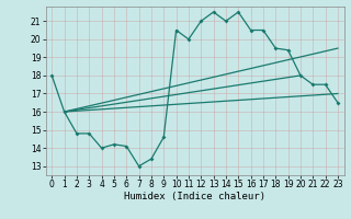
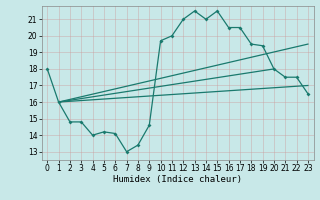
10: 20.5 -> 19.7
